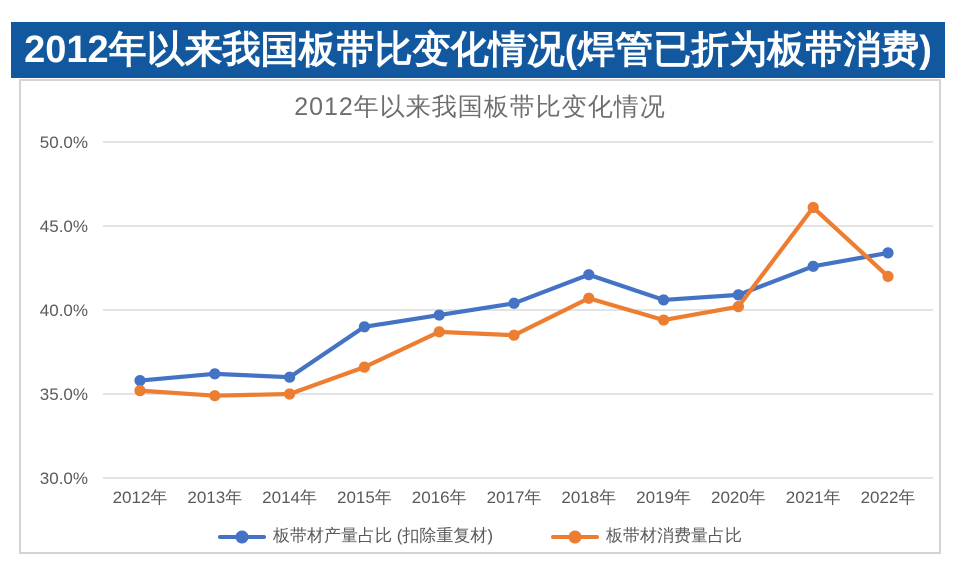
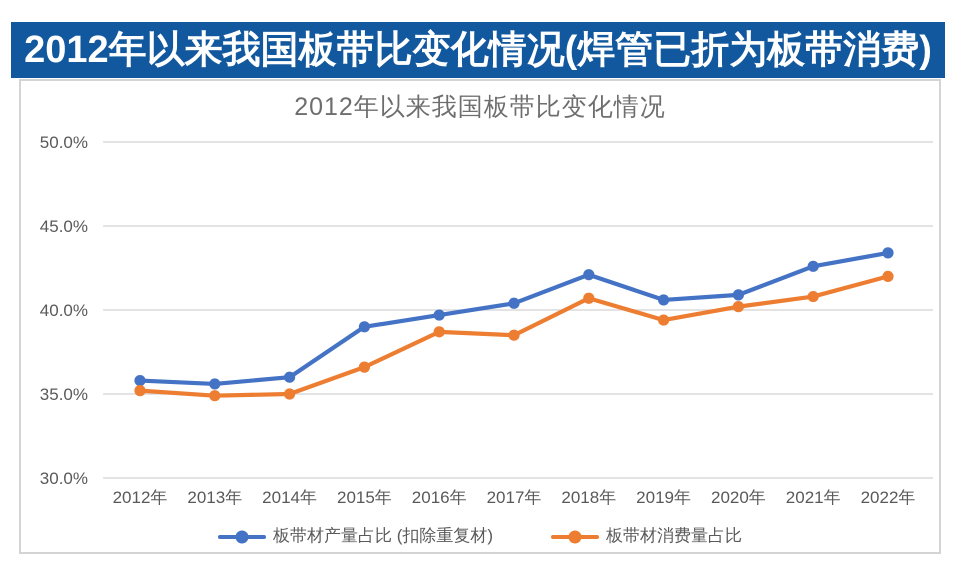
板带材产量占比 (扣除重复材)/2013年: 36.2% -> 35.6%
板带材消费量占比/2021年: 46.1% -> 40.8%
